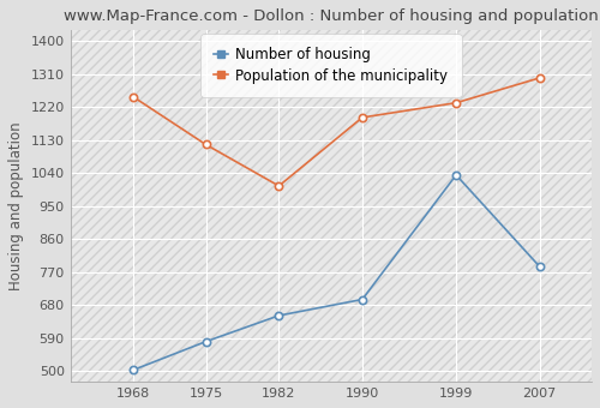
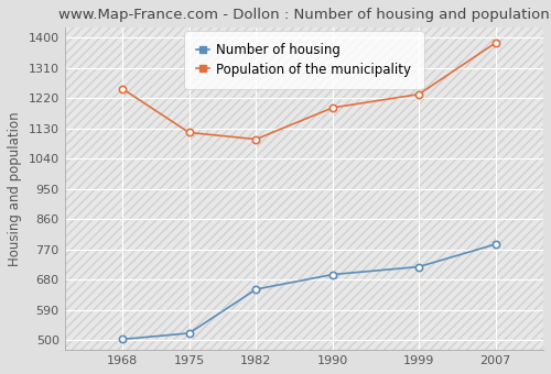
Number of housing/1975: 580 -> 520
Population of the municipality/1982: 1005 -> 1098
Number of housing/1999: 1035 -> 718
Population of the municipality/2007: 1300 -> 1385
